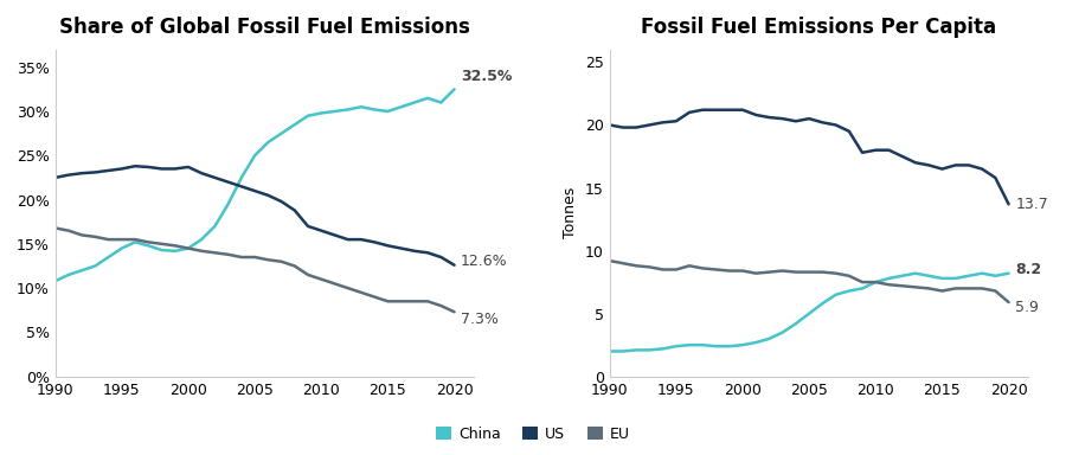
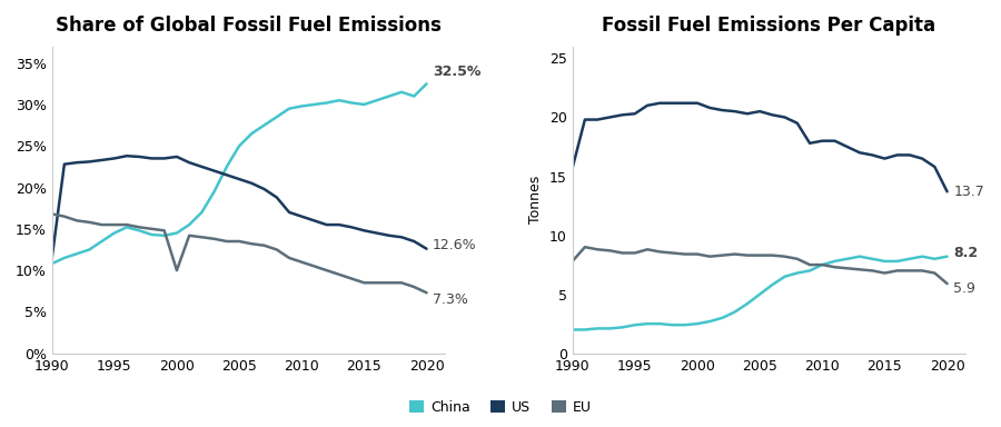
Share of Global Fossil Fuel Emissions/US/1990: 22.5% -> 11.4%
Share of Global Fossil Fuel Emissions/EU/2000: 14.5% -> 10.0%
Fossil Fuel Emissions Per Capita/US/1990: 20.0 -> 15.7
Fossil Fuel Emissions Per Capita/EU/1990: 9.2 -> 7.8
